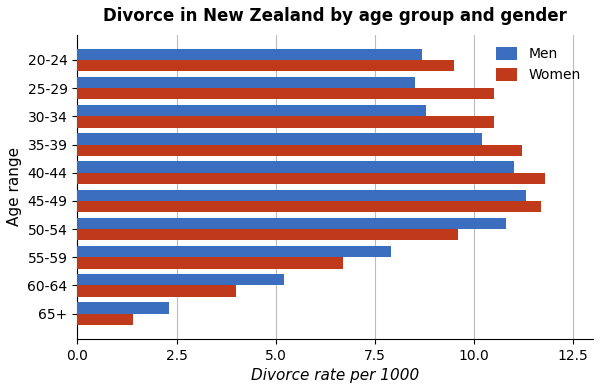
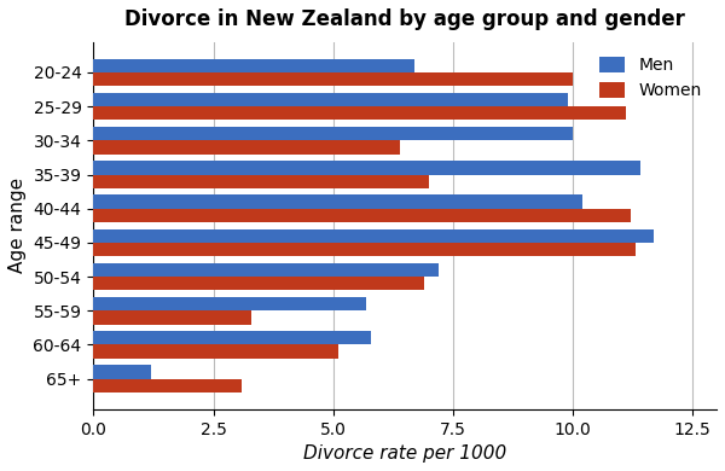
Men/20-24: 8.7 -> 6.7
Women/20-24: 9.5 -> 10.0
Men/25-29: 8.5 -> 9.9
Women/25-29: 10.5 -> 11.1
Men/30-34: 8.8 -> 10.0
Women/30-34: 10.5 -> 6.4
Men/35-39: 10.2 -> 11.4
Women/35-39: 11.2 -> 7.0
Men/40-44: 11.0 -> 10.2
Women/40-44: 11.8 -> 11.2
Men/45-49: 11.3 -> 11.7
Women/45-49: 11.7 -> 11.3
Men/50-54: 10.8 -> 7.2
Women/50-54: 9.6 -> 6.9
Men/55-59: 7.9 -> 5.7
Women/55-59: 6.7 -> 3.3
Men/60-64: 5.2 -> 5.8
Women/60-64: 4.0 -> 5.1
Men/65+: 2.3 -> 1.2
Women/65+: 1.4 -> 3.1
